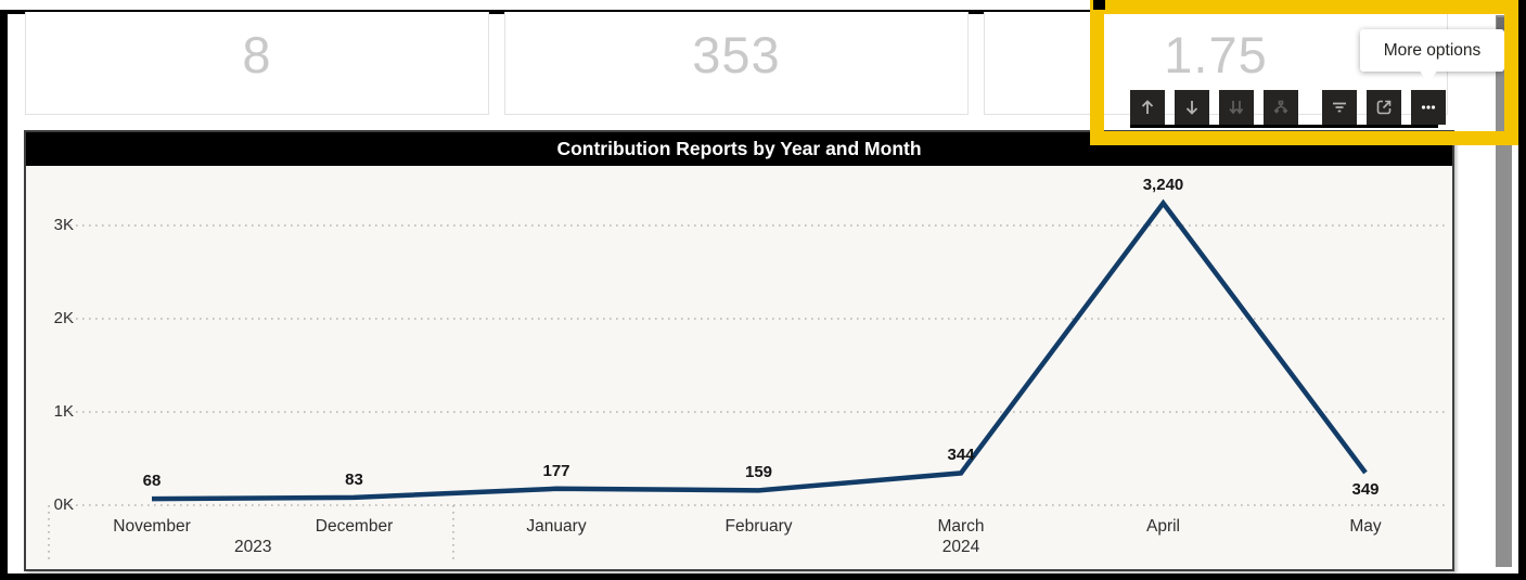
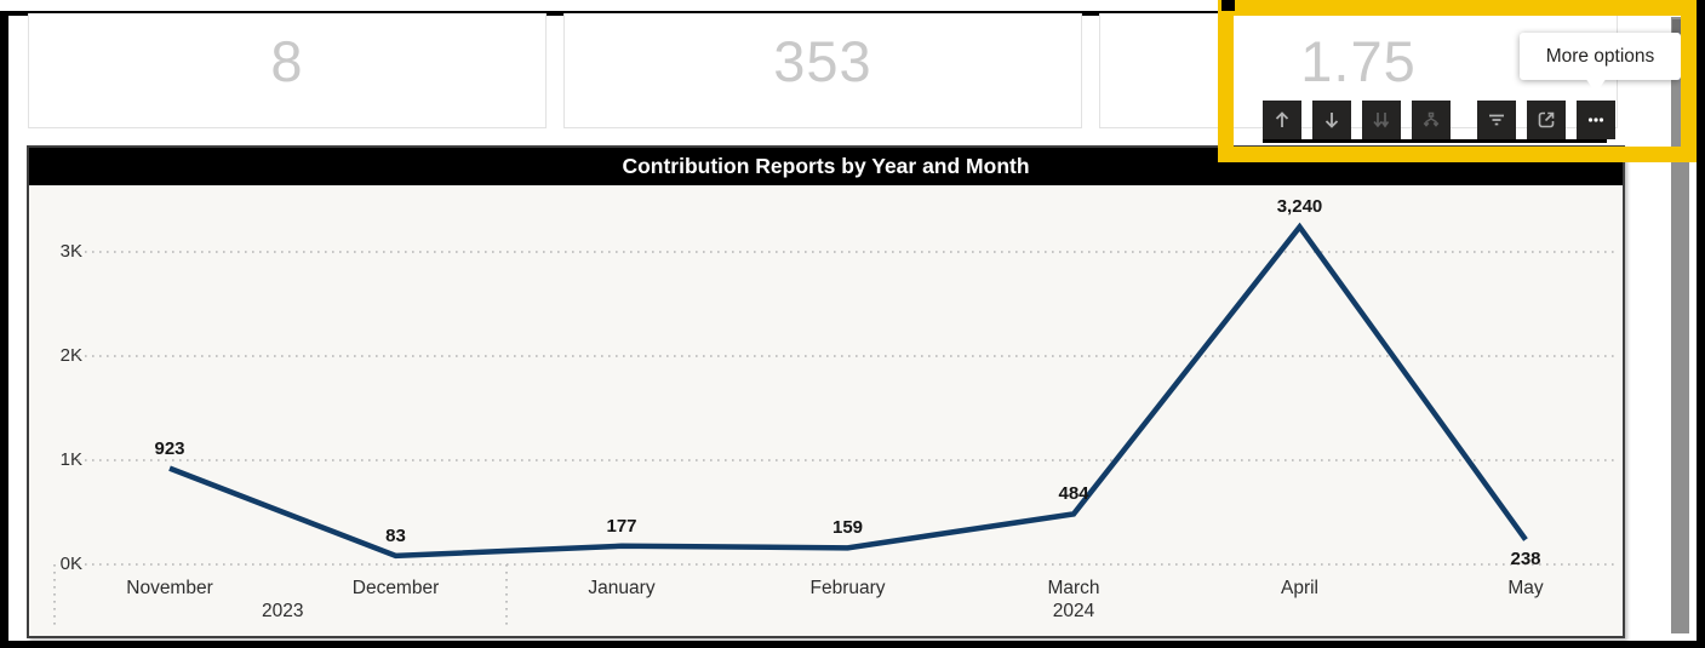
November: 68 -> 923
March: 344 -> 484
May: 349 -> 238
